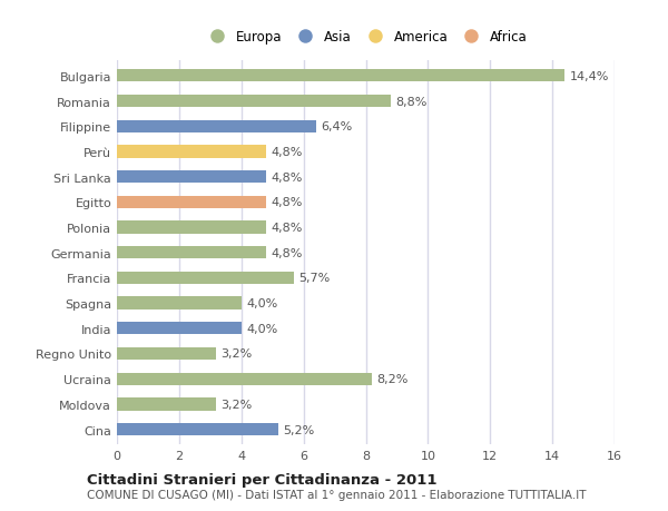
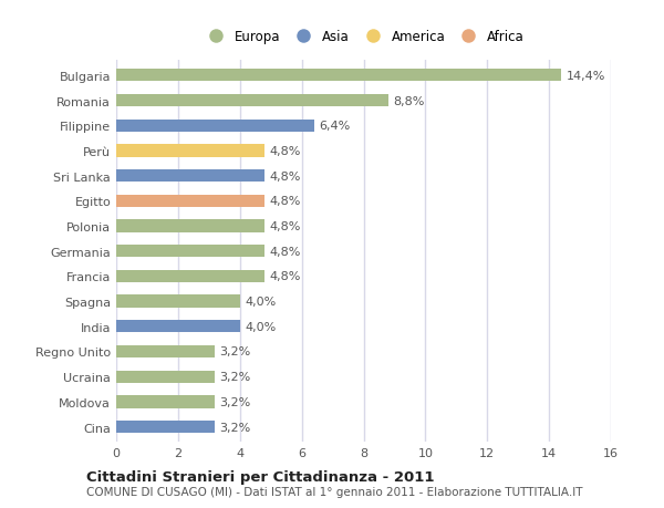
Francia: 5,7% -> 4,8%
Ucraina: 8,2% -> 3,2%
Cina: 5,2% -> 3,2%
